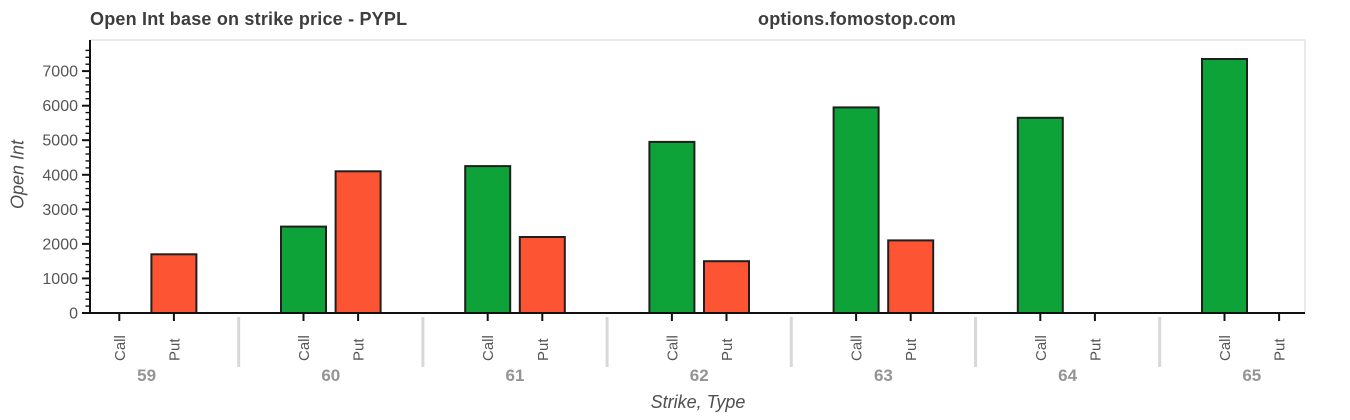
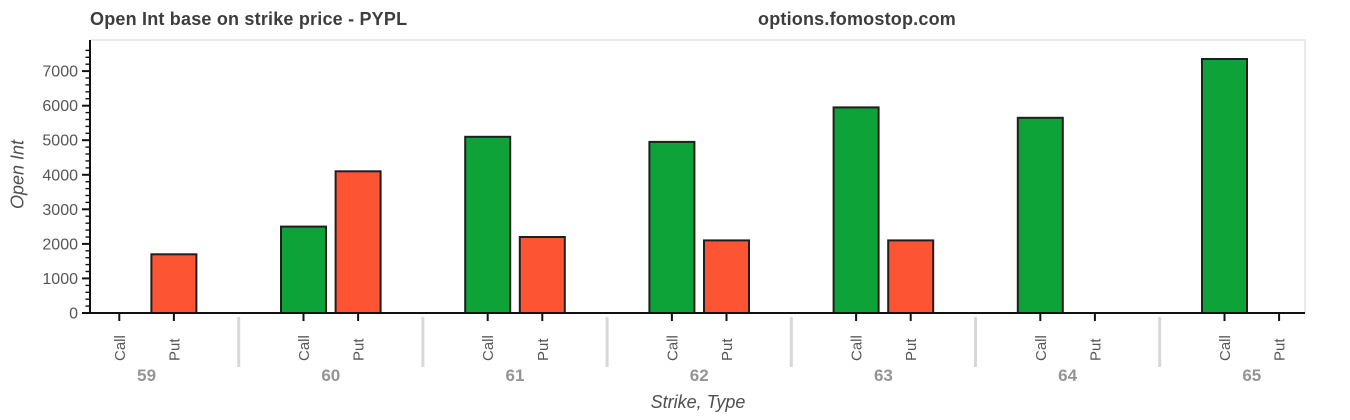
Call/61: 4200 -> 5100
Put/62: 1500 -> 2100
